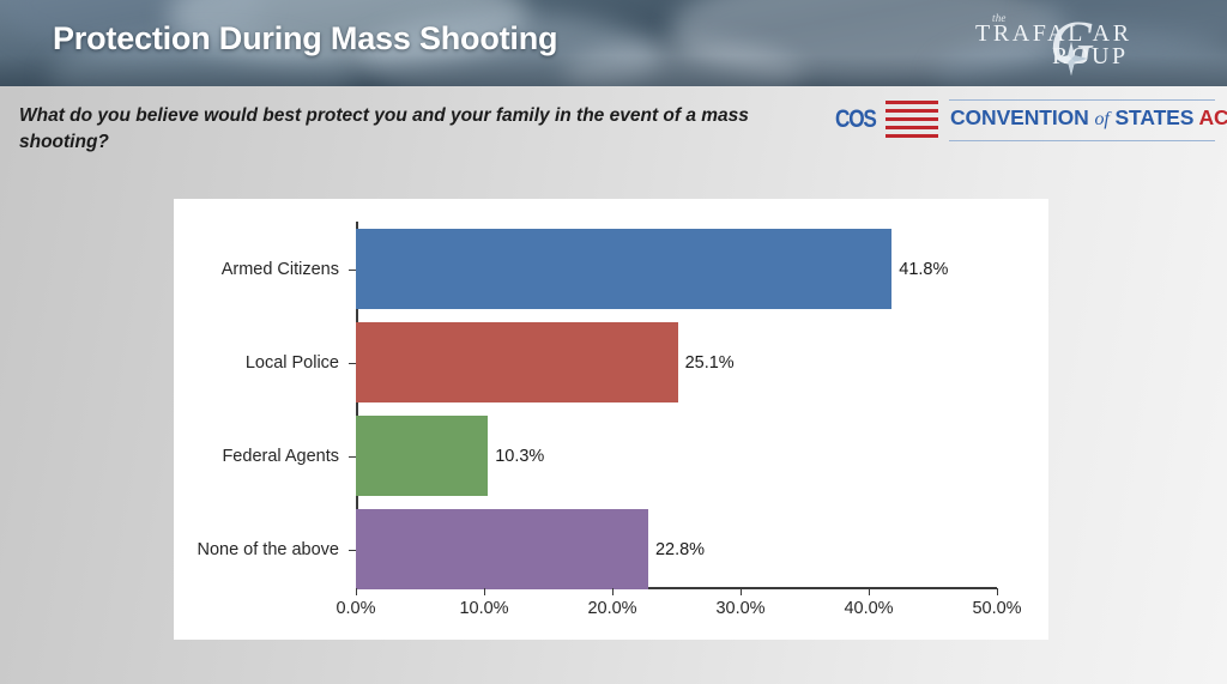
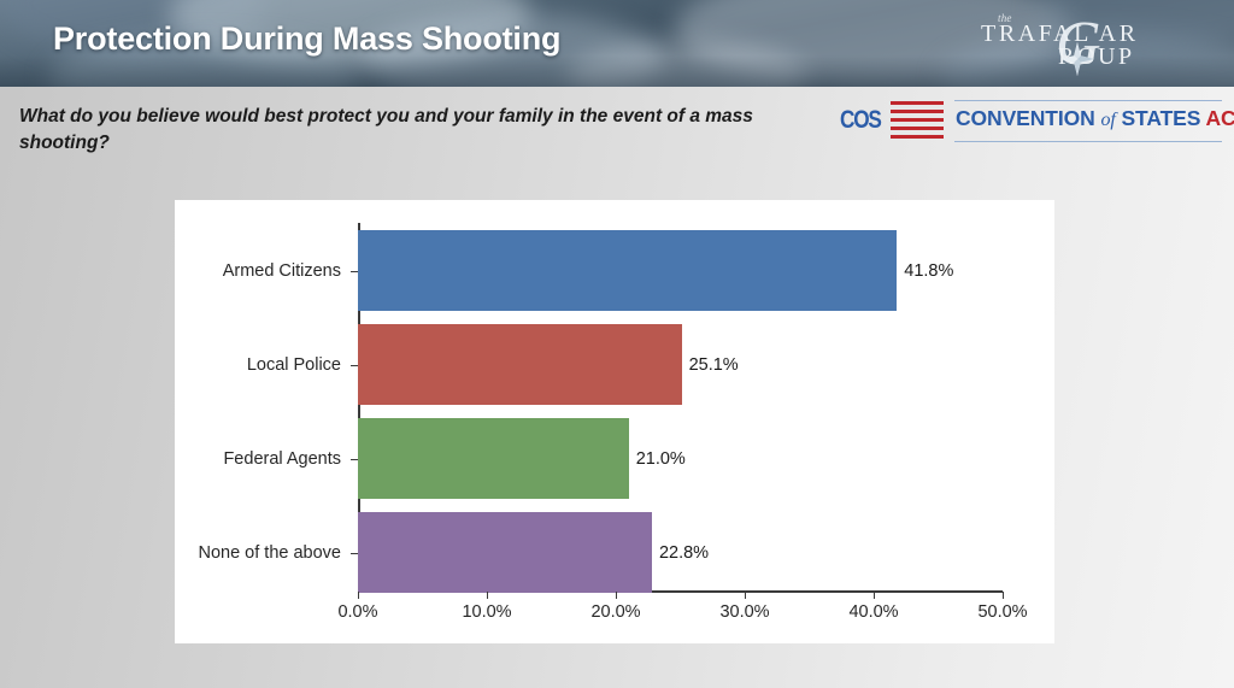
Federal Agents: 10.3% -> 21.0%
